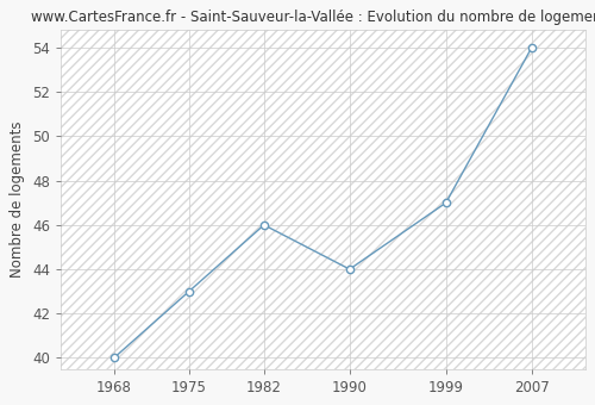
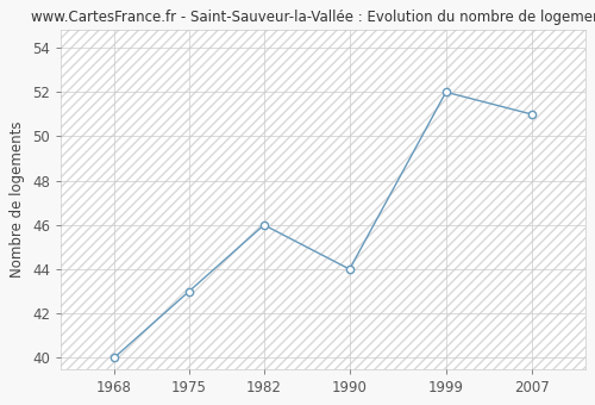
1999: 47 -> 52
2007: 54 -> 51
